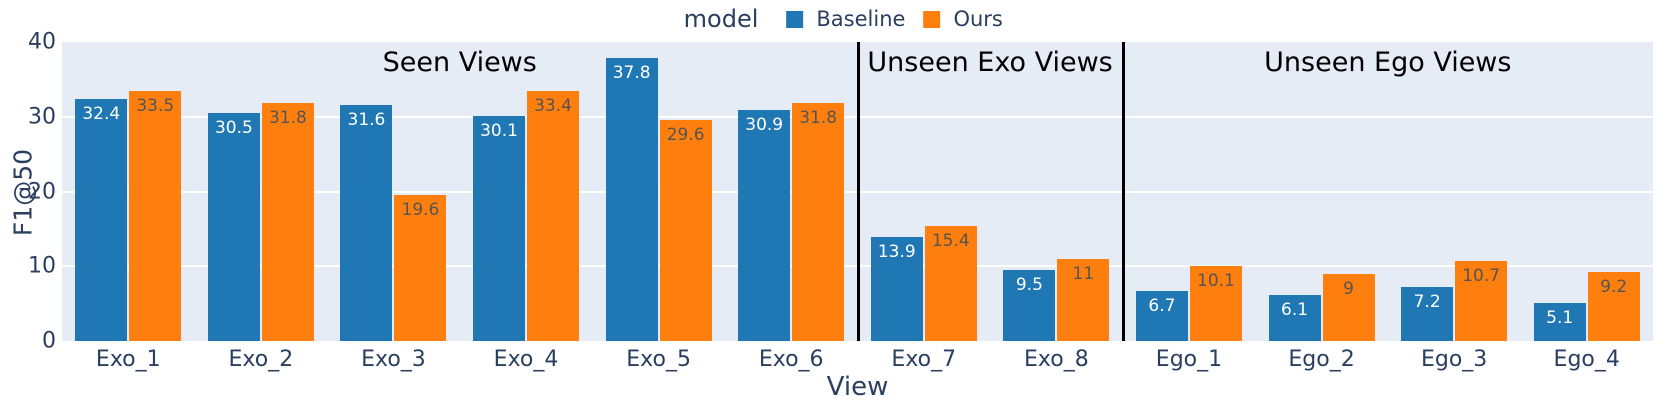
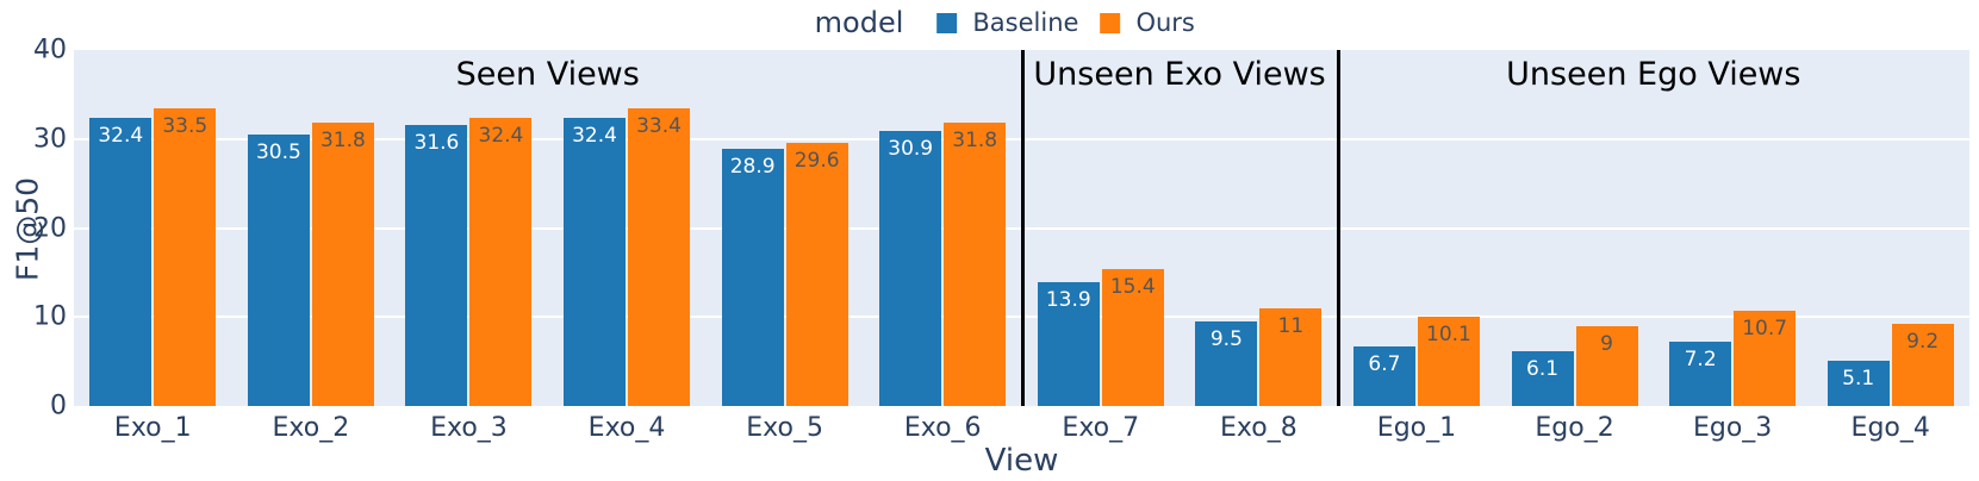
Ours/Exo_3: 19.6 -> 32.4
Baseline/Exo_4: 30.1 -> 32.4
Baseline/Exo_5: 37.8 -> 28.9
